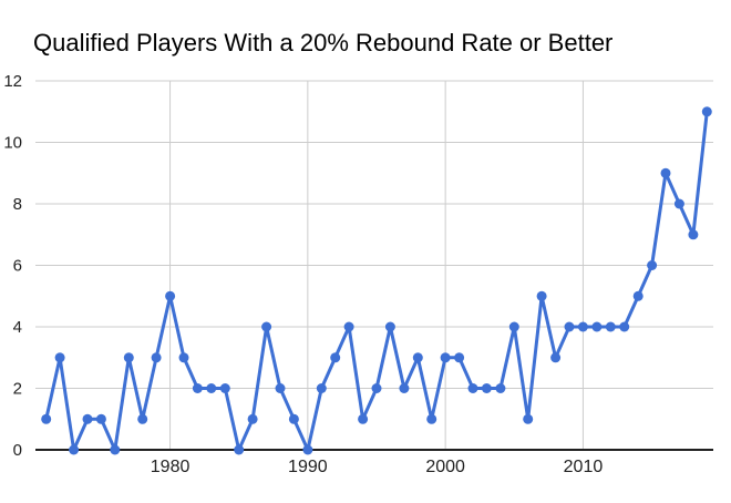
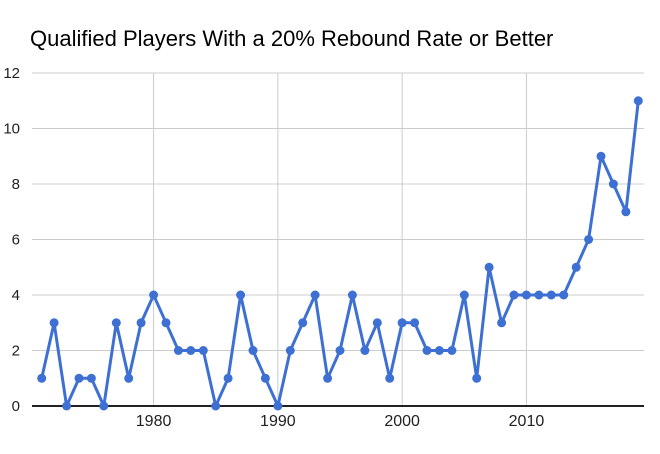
1980: 5 -> 4
